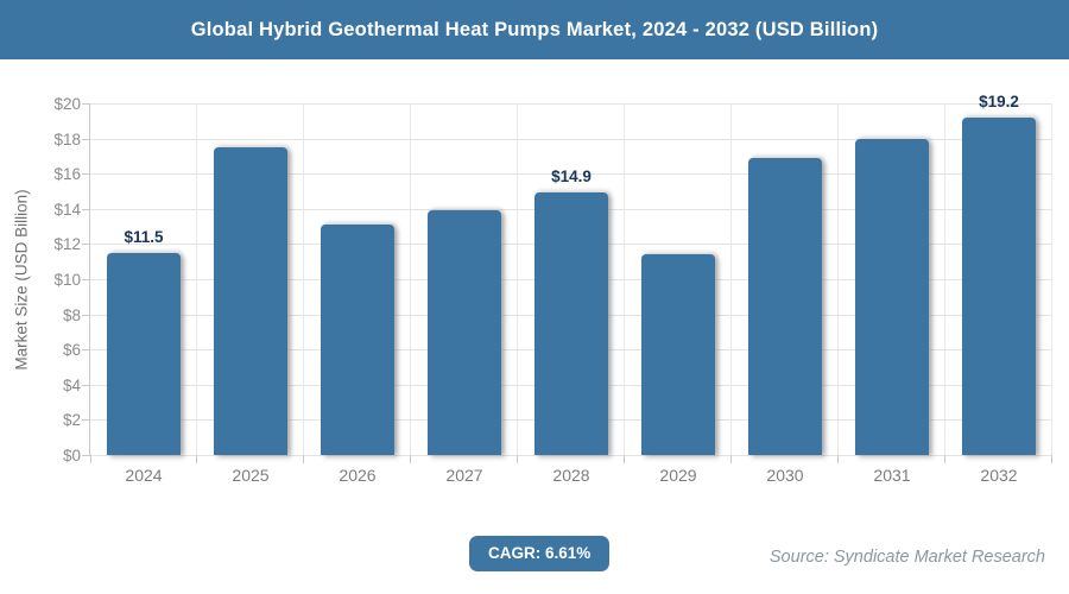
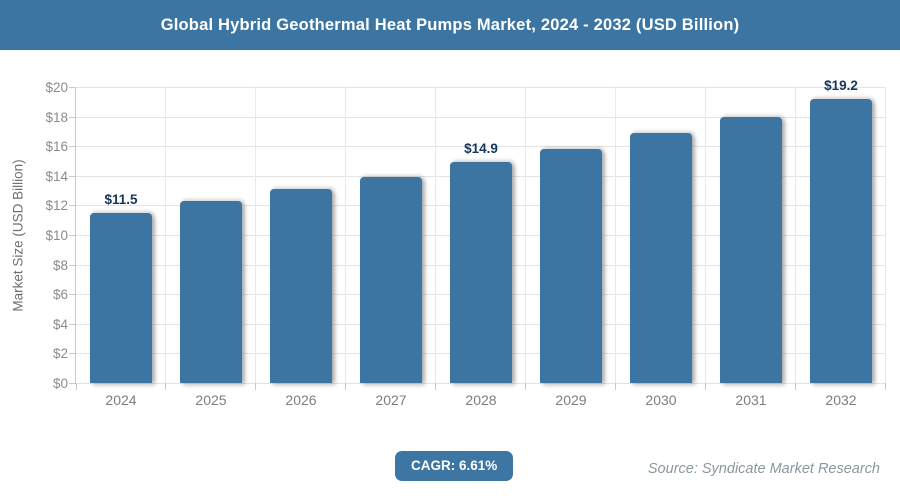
2025: $17.5 -> $12.3
2029: $11.4 -> $15.8
